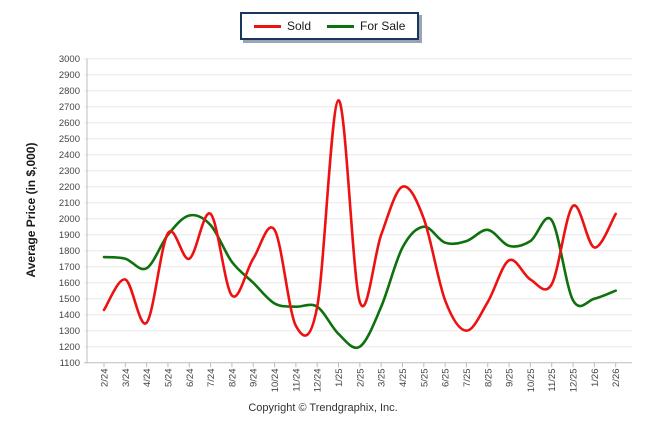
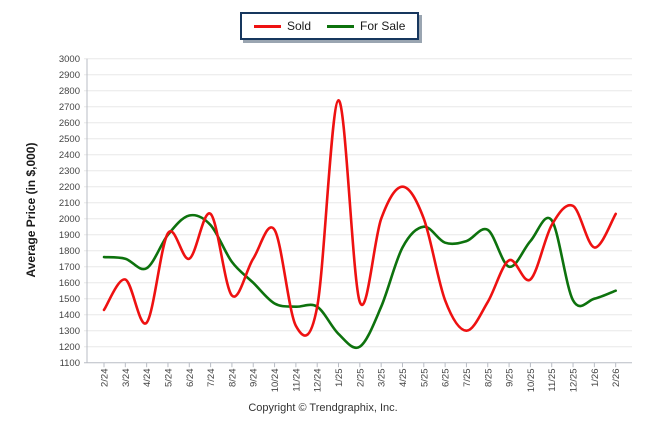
Sold/3/25: 1900 -> 2000
For Sale/9/25: 1830 -> 1700
Sold/11/25: 1590 -> 1960
